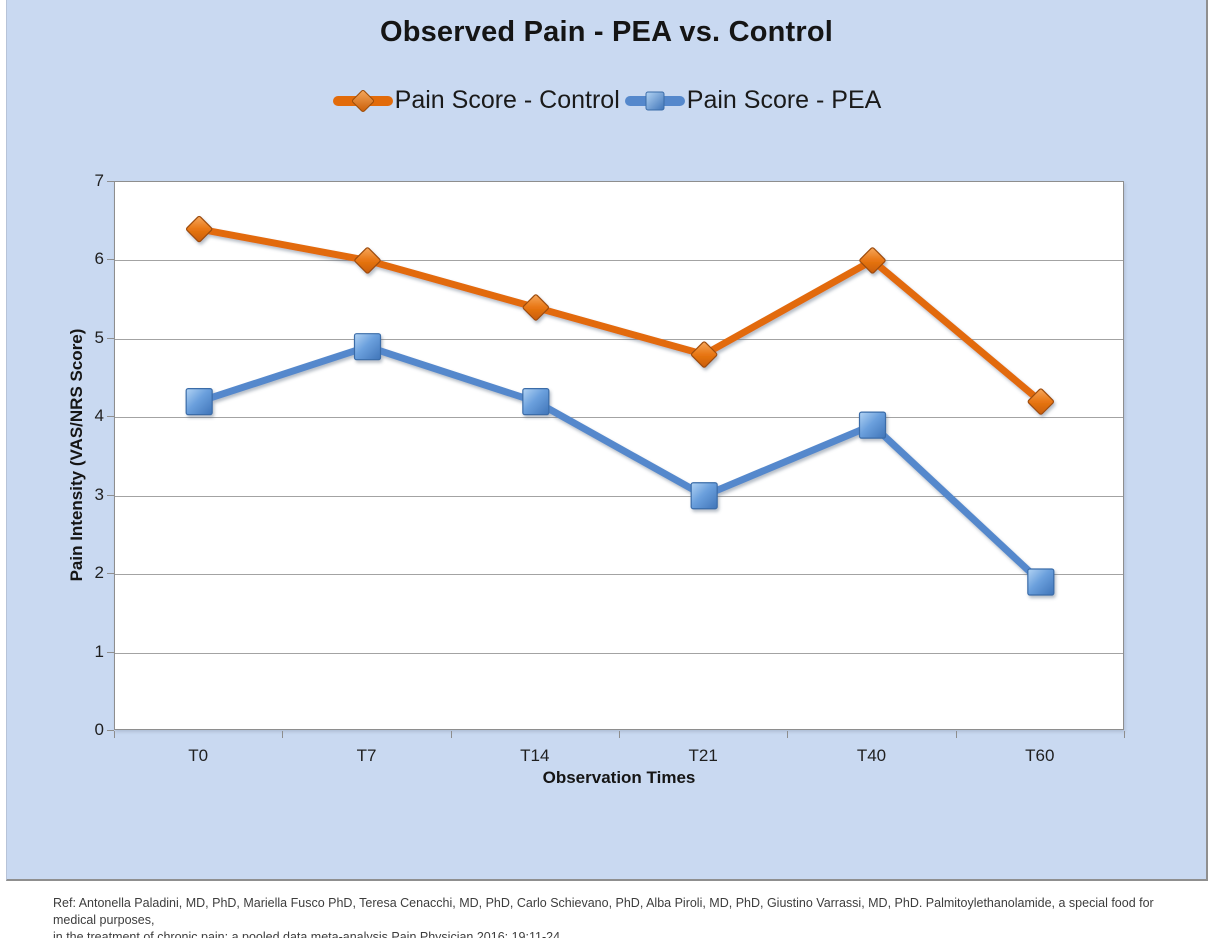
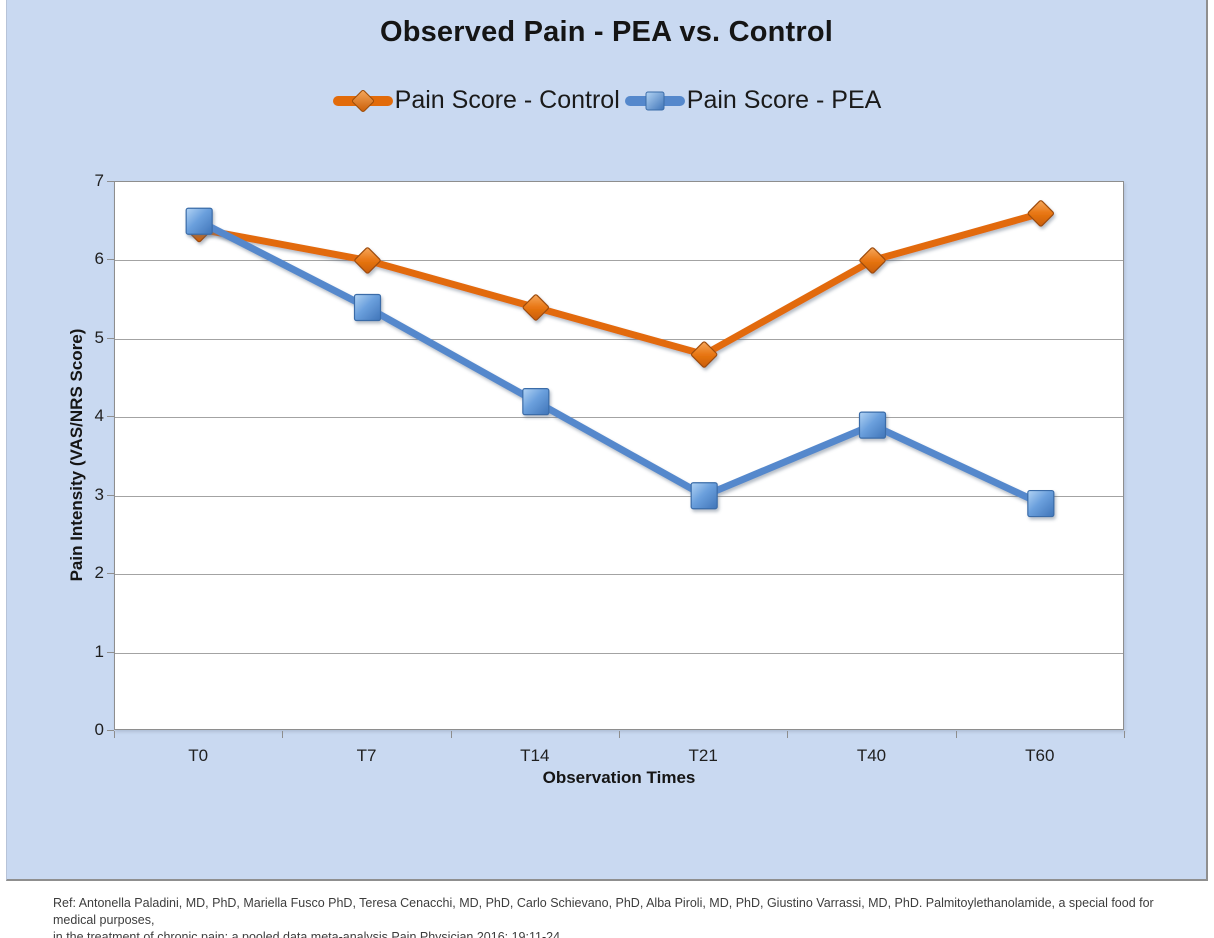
Pain Score - PEA/T0: 4.2 -> 6.5
Pain Score - PEA/T7: 4.9 -> 5.4
Pain Score - Control/T60: 4.2 -> 6.6
Pain Score - PEA/T60: 1.9 -> 2.9
